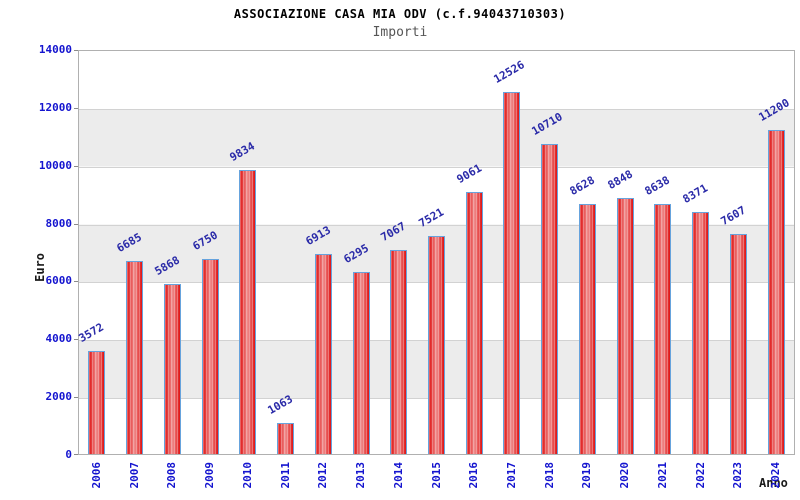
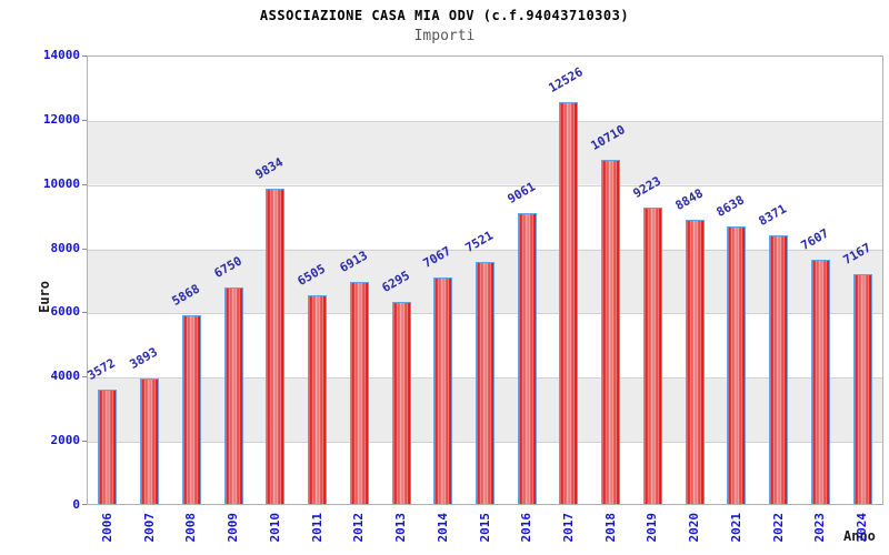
2007: 6685 -> 3893
2011: 1063 -> 6505
2019: 8628 -> 9223
2024: 11200 -> 7167
